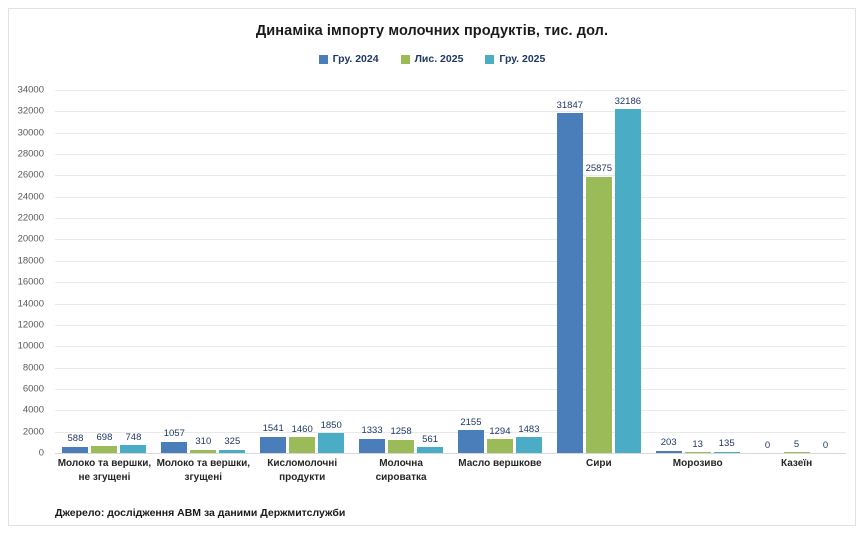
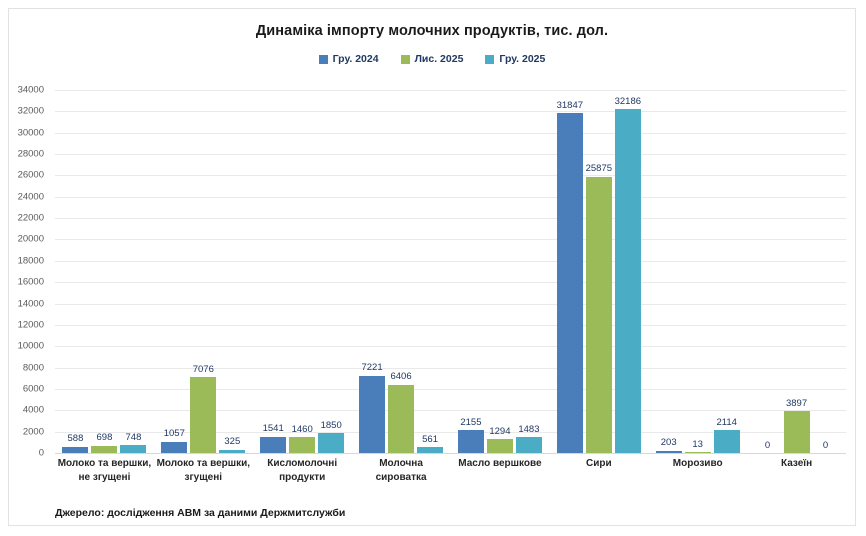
Лис. 2025/Молоко та вершки, згущені: 310 -> 7076
Гру. 2024/Молочна сироватка: 1333 -> 7221
Лис. 2025/Молочна сироватка: 1258 -> 6406
Гру. 2025/Морозиво: 135 -> 2114
Лис. 2025/Казеїн: 5 -> 3897
